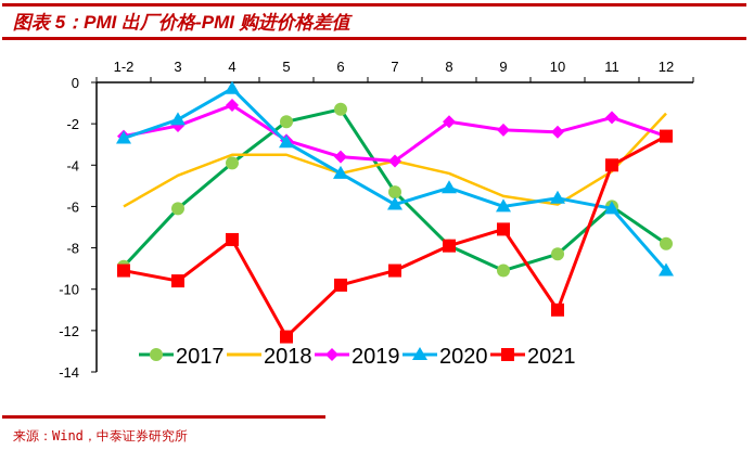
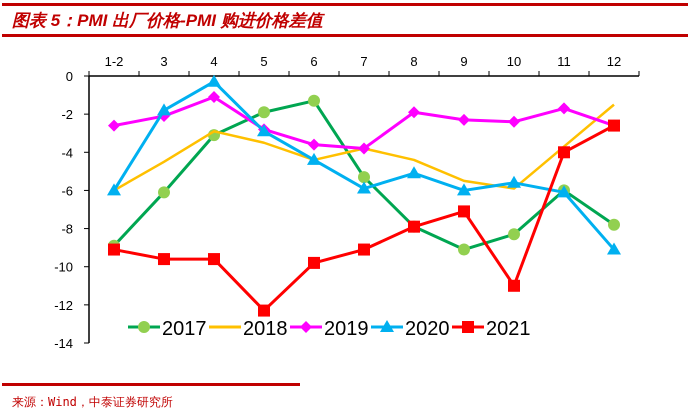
2020/1-2: -2.7 -> -6.0
2017/4: -3.9 -> -3.1
2018/4: -3.5 -> -2.9
2021/4: -7.6 -> -9.6
2018/11: -4.3 -> -3.7
